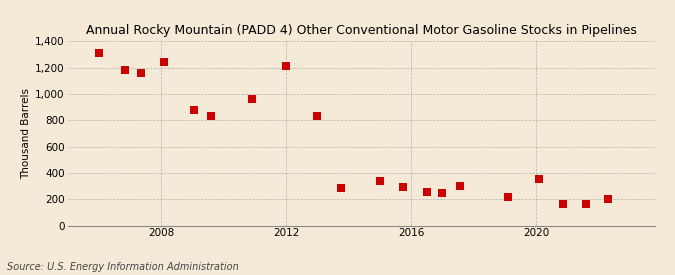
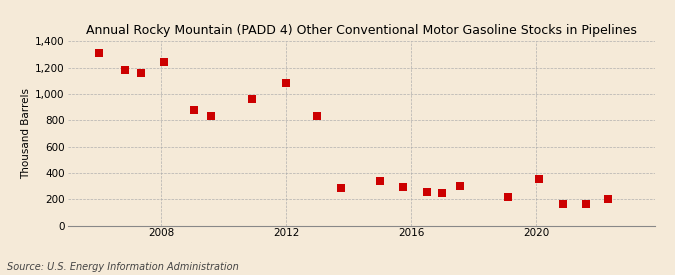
2012: 1,210 -> 1,080
